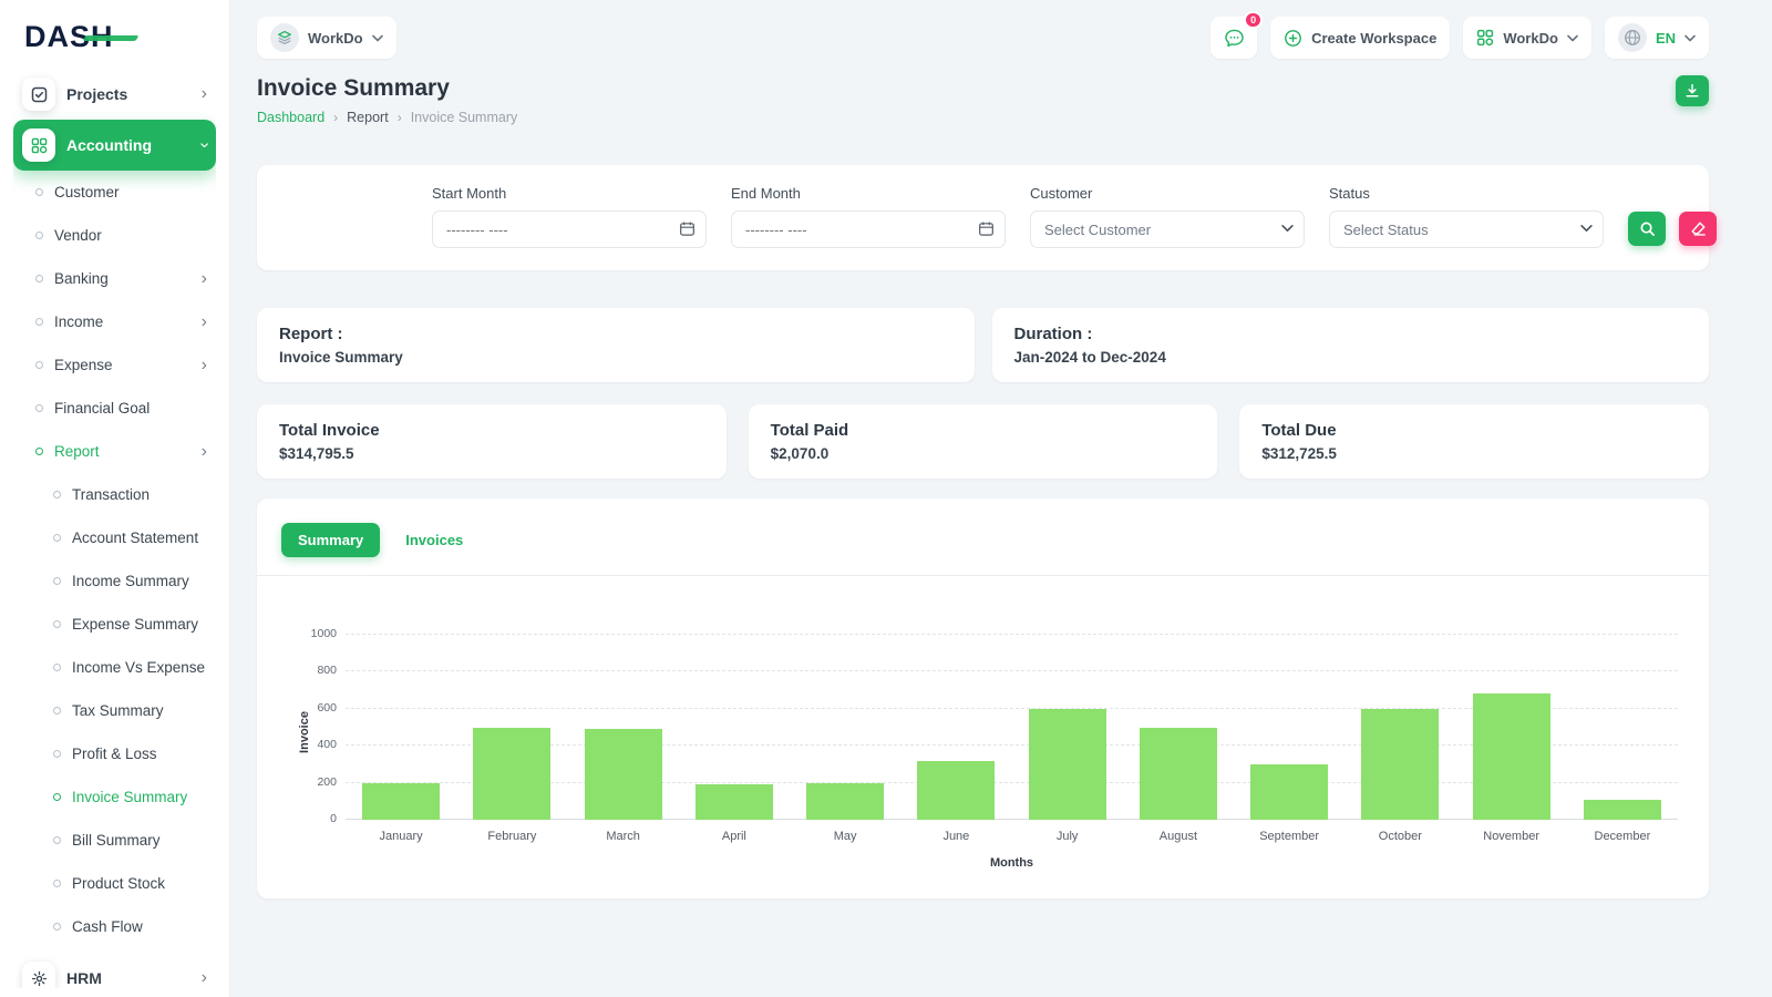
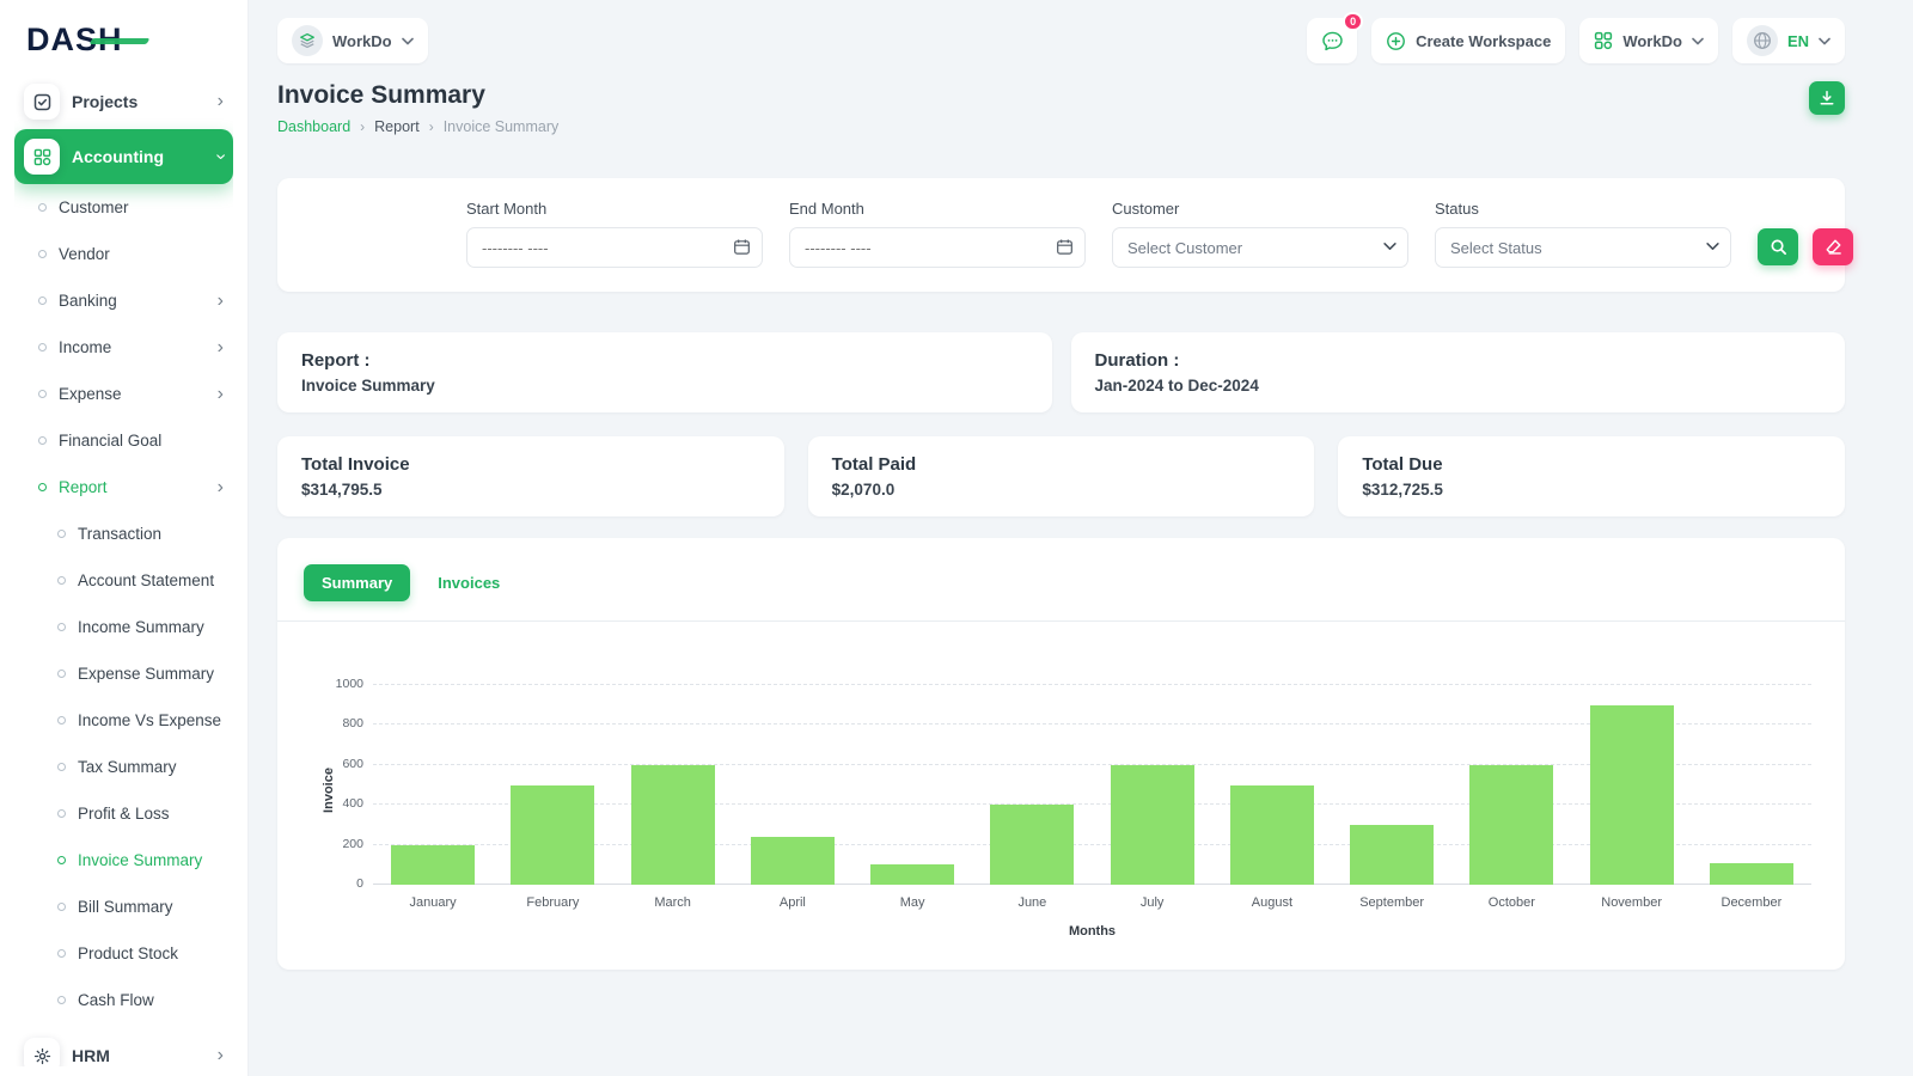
March: 490 -> 600
April: 190 -> 240
May: 200 -> 100
June: 320 -> 400
November: 680 -> 900
